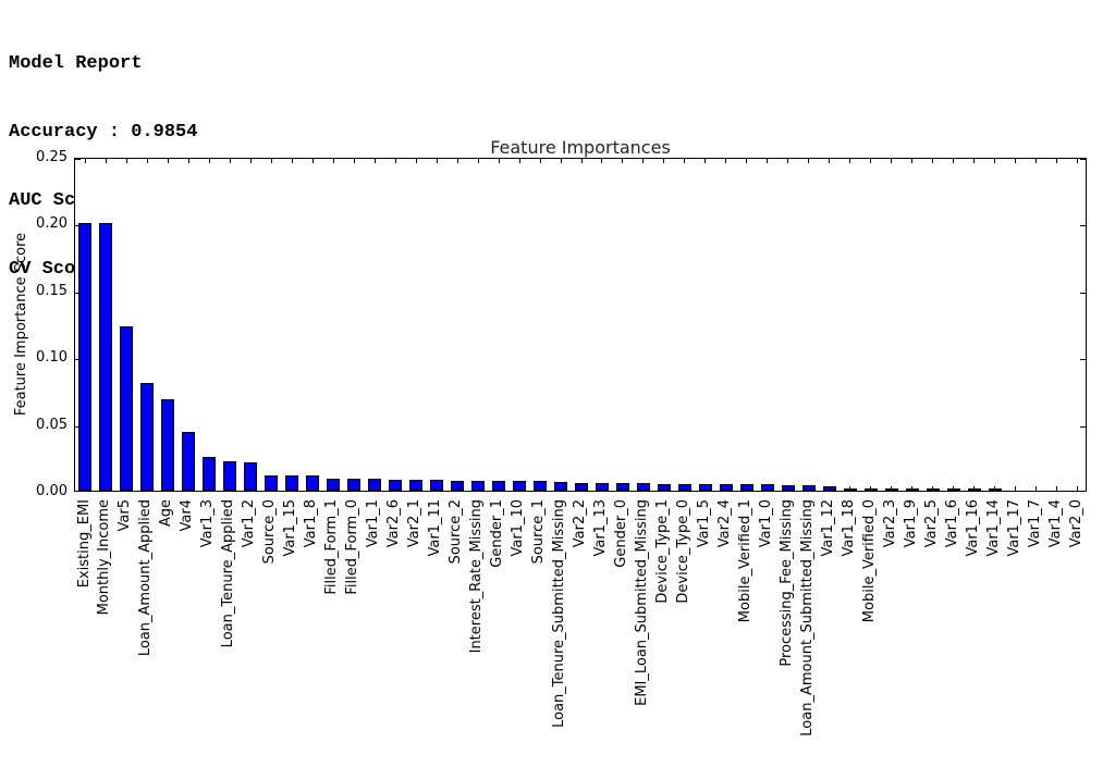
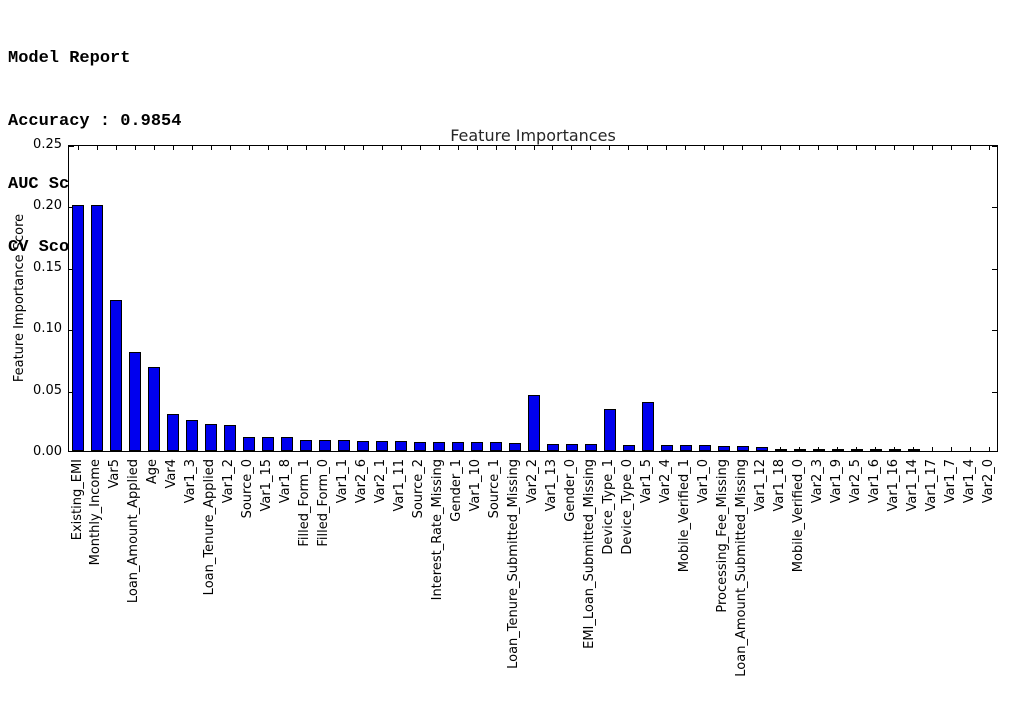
Var4: 0.044 -> 0.030
Var2_2: 0.006 -> 0.046
Device_Type_1: 0.005 -> 0.034
Var1_5: 0.005 -> 0.040
